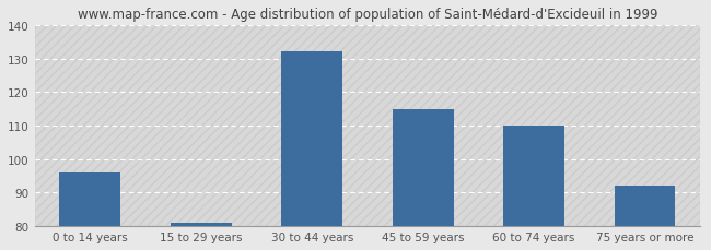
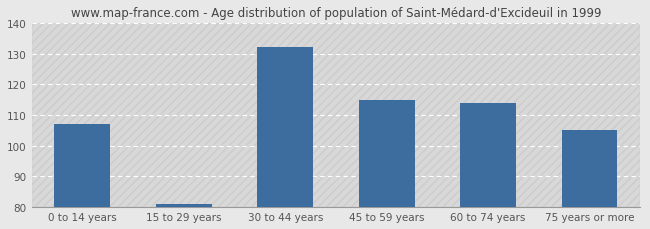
0 to 14 years: 96 -> 107
60 to 74 years: 110 -> 114
75 years or more: 92 -> 105
